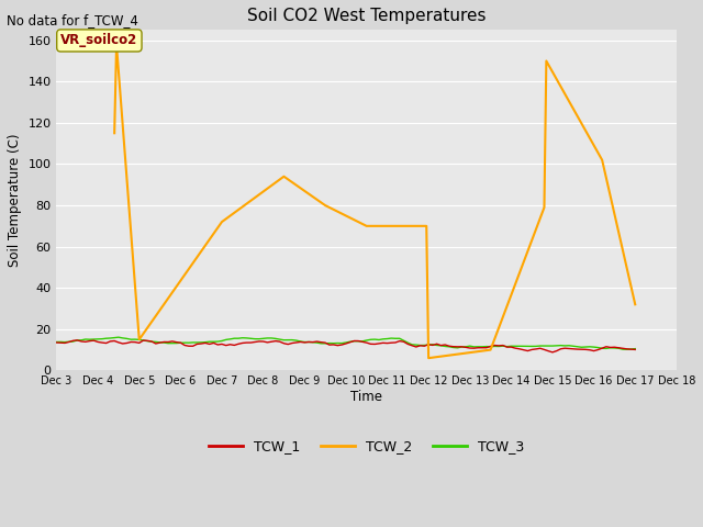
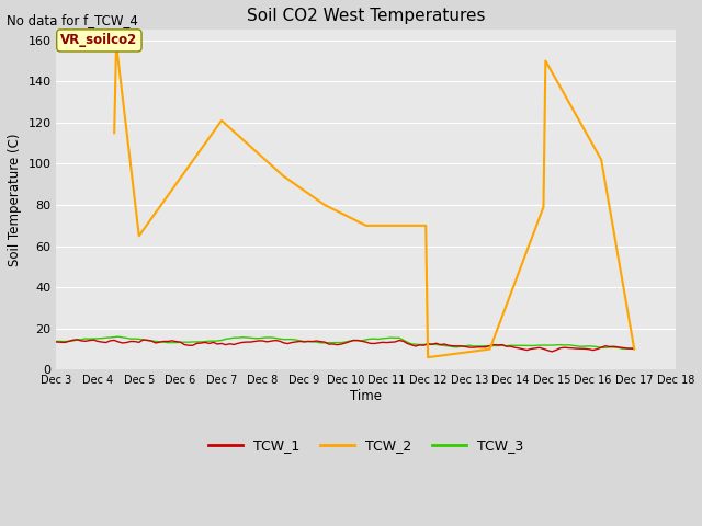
TCW_2/Dec 5: 15 -> 65
TCW_2/Dec 7: 72 -> 121
TCW_2/Dec 17: 32 -> 10
